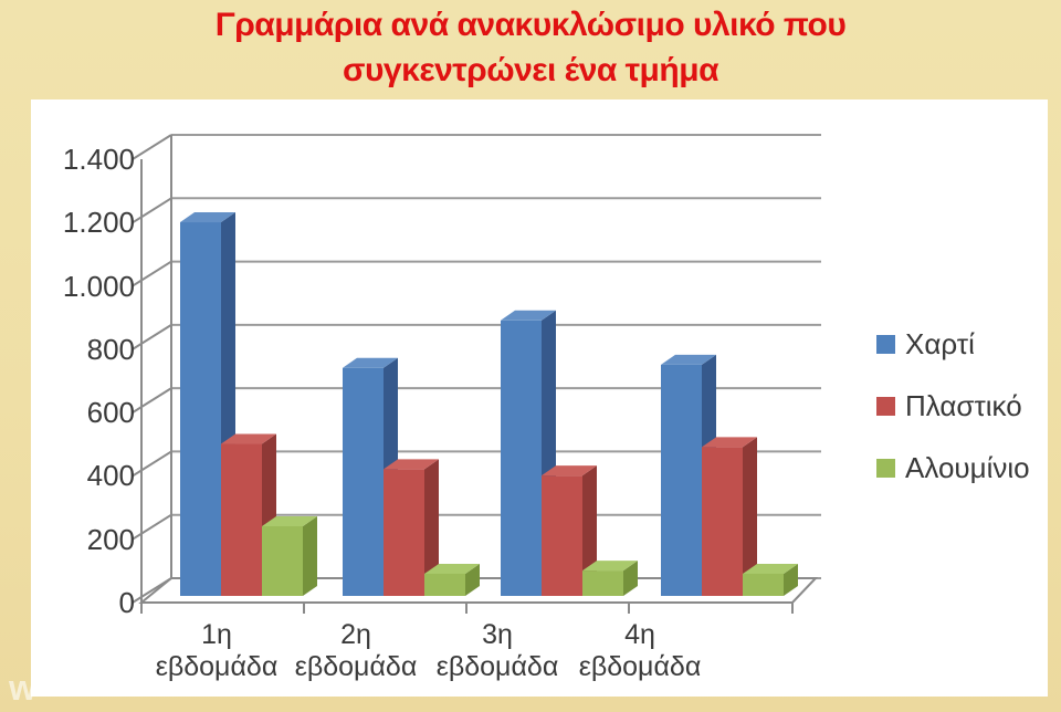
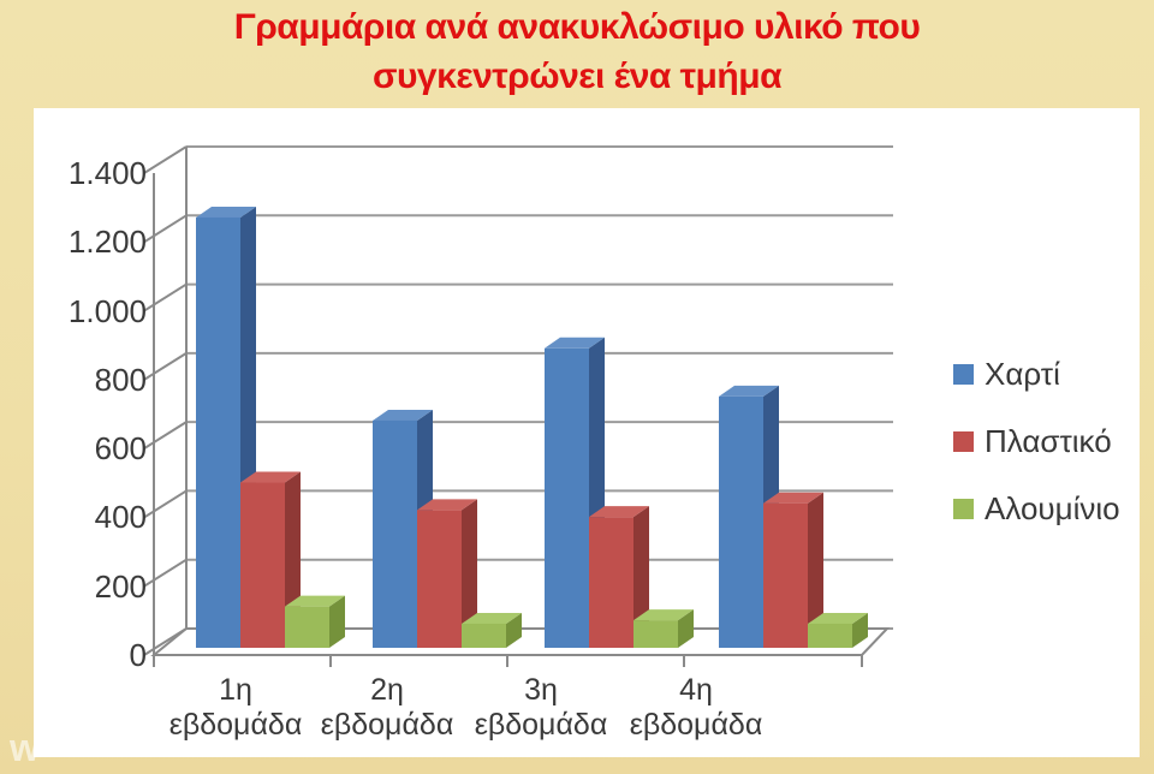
Χαρτί/1η εβδομάδα: 1180 -> 1250
Αλουμίνιο/1η εβδομάδα: 220 -> 120
Χαρτί/2η εβδομάδα: 720 -> 660
Πλαστικό/4η εβδομάδα: 470 -> 420
